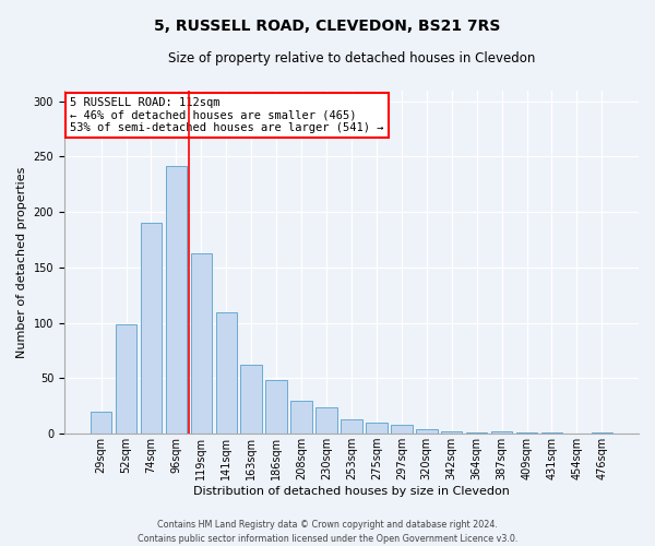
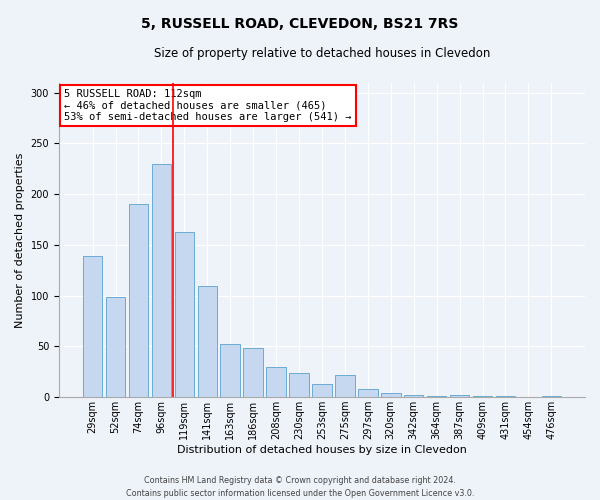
29sqm: 20 -> 139
96sqm: 242 -> 230
163sqm: 62 -> 52
275sqm: 10 -> 22
